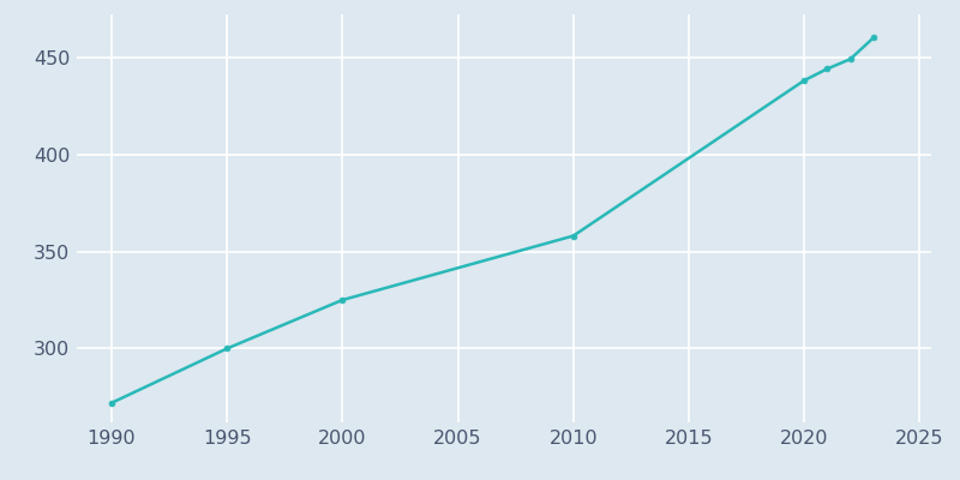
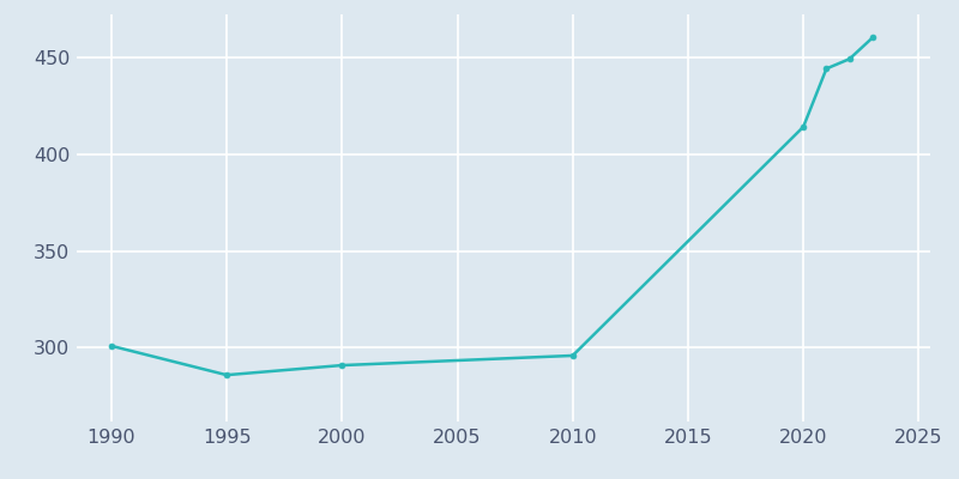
1990: 272 -> 301
1995: 300 -> 286
2000: 325 -> 291
2010: 358 -> 296
2020: 438 -> 414
